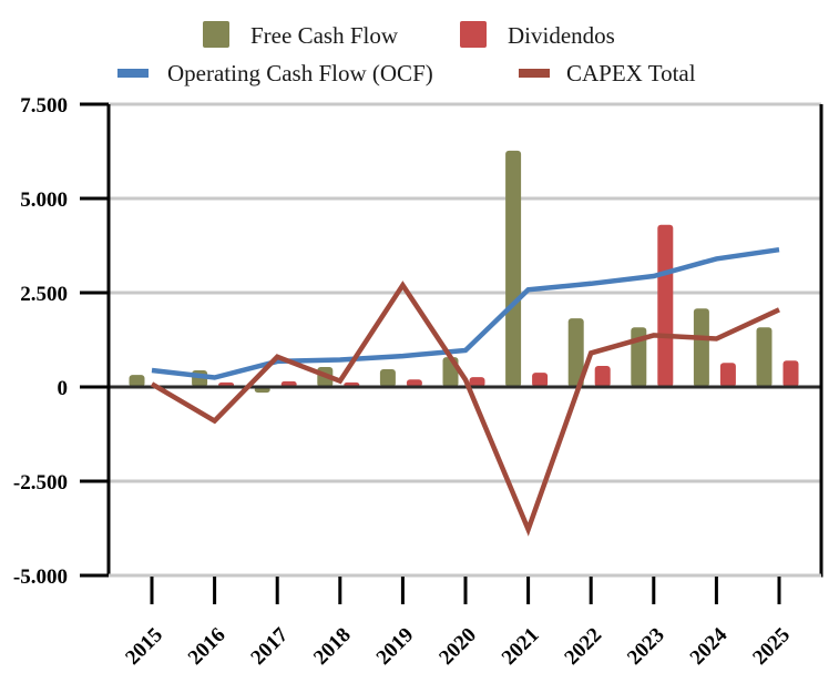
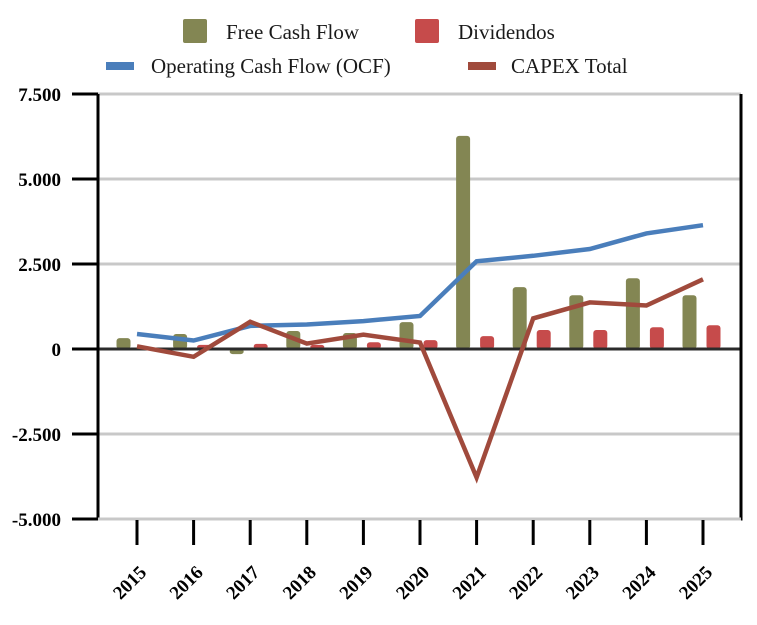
CAPEX Total/2016: -900 -> -200
CAPEX Total/2019: 2700 -> 400
Dividendos/2023: 4300 -> 600
